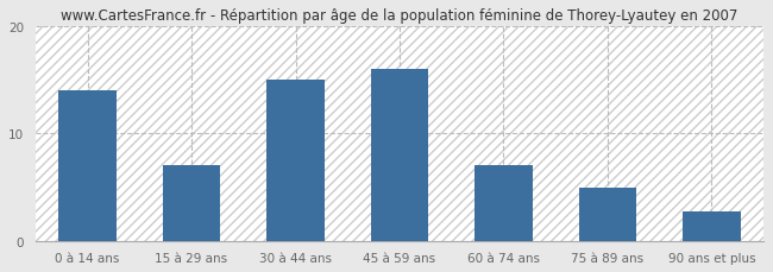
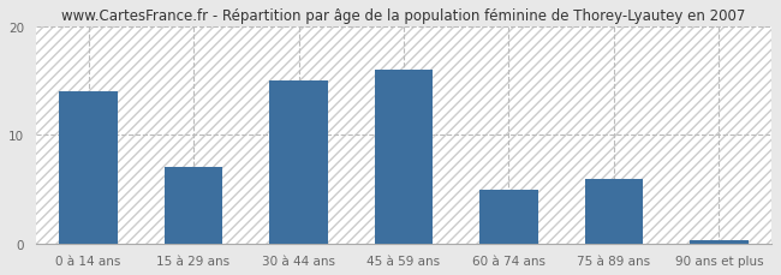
60 à 74 ans: 7.0 -> 5.0
75 à 89 ans: 5.0 -> 6.0
90 ans et plus: 2.8 -> 0.3
